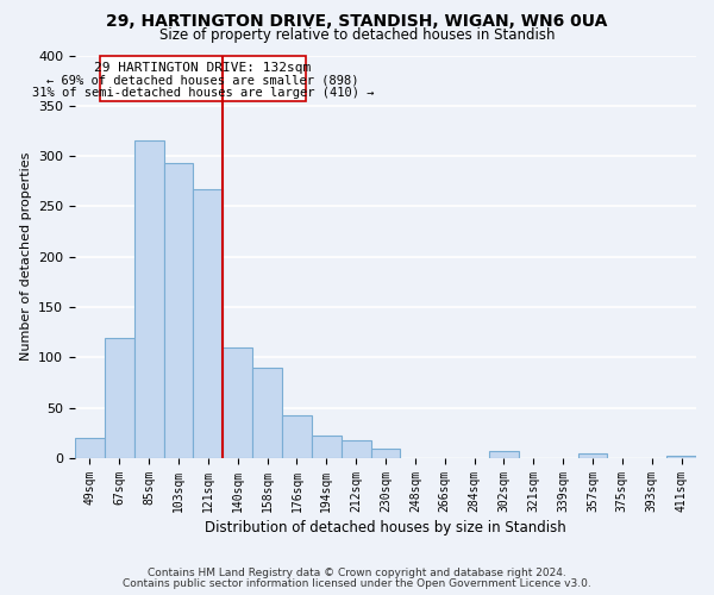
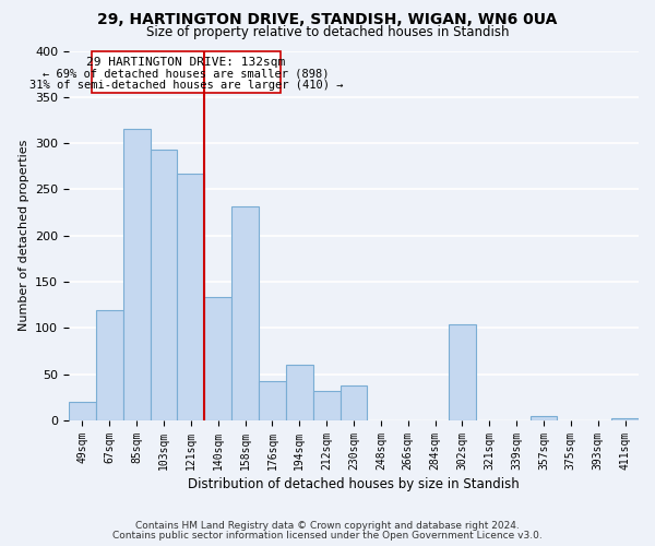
140sqm: 110 -> 134
158sqm: 90 -> 232
194sqm: 22 -> 60
212sqm: 18 -> 32
230sqm: 9 -> 38
302sqm: 7 -> 104
